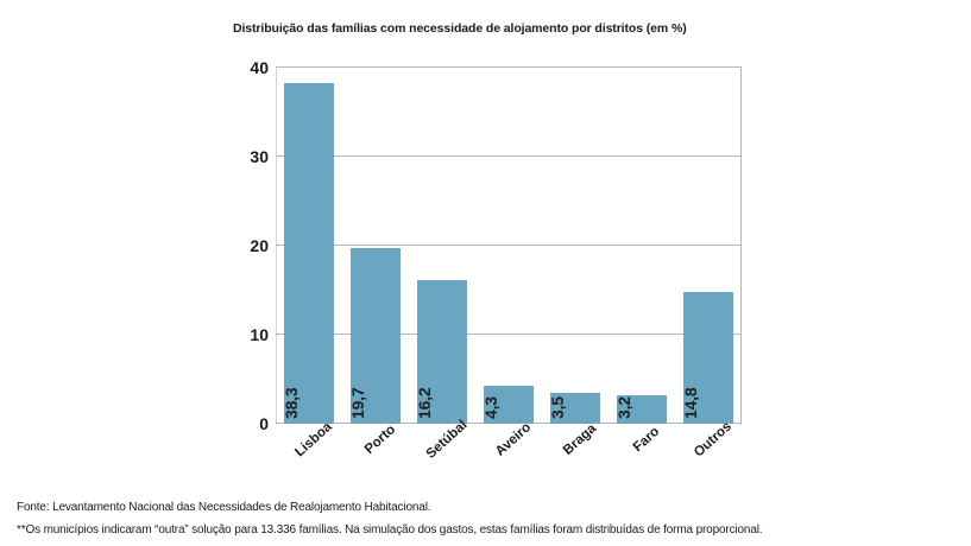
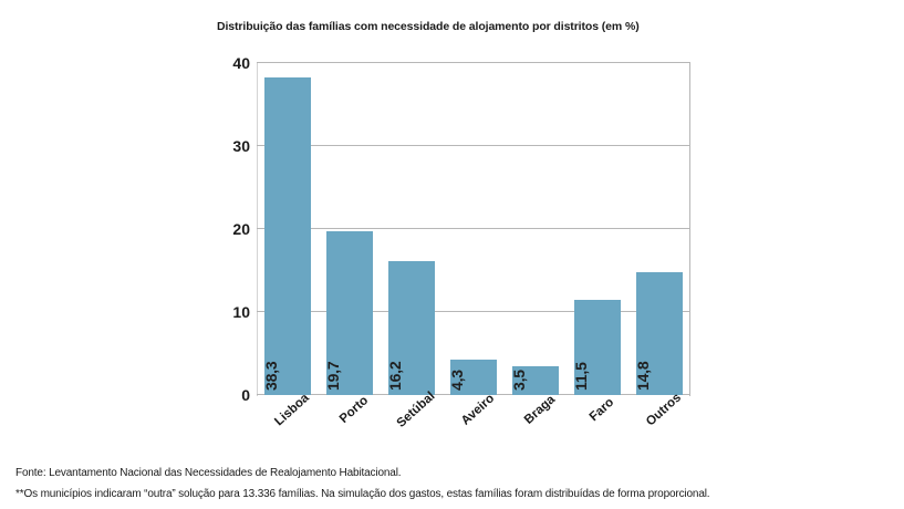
Faro: 3,2 -> 11,5
